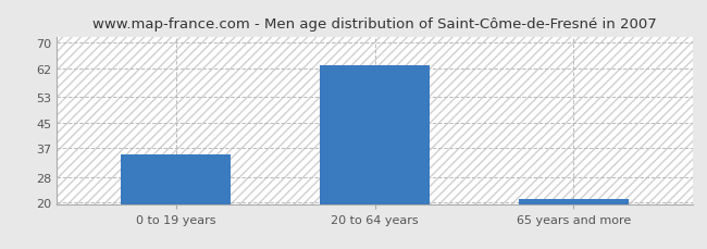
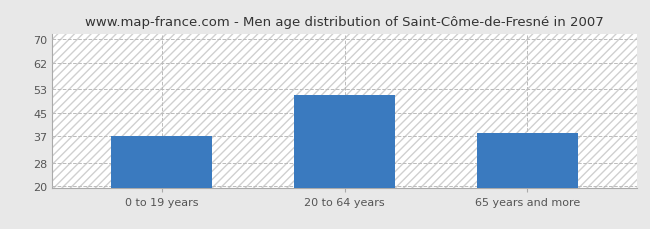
0 to 19 years: 35 -> 37
20 to 64 years: 63 -> 51
65 years and more: 21 -> 38
